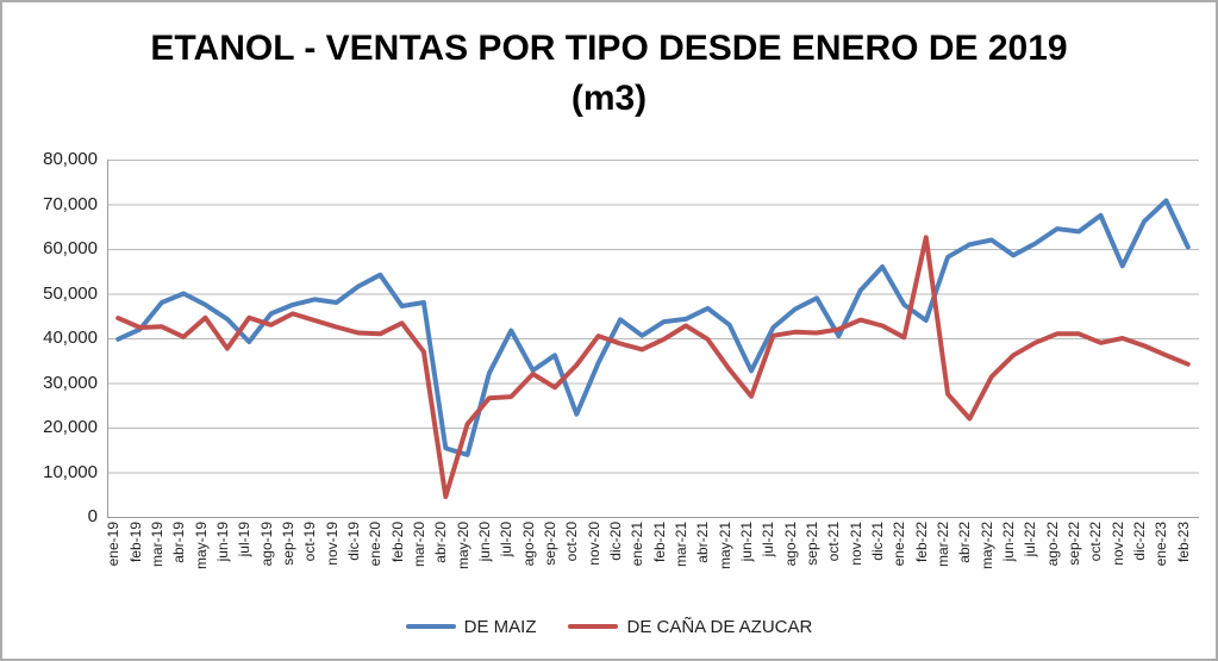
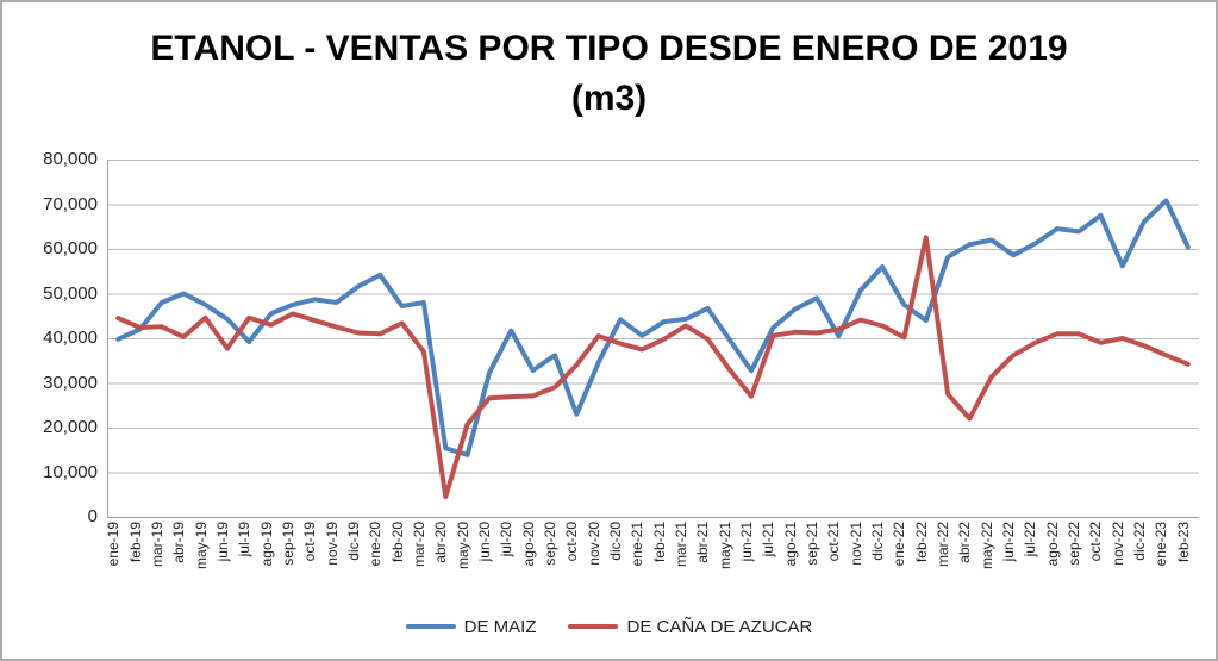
DE CAÑA DE AZUCAR/ago-20: 32000 -> 27000
DE MAIZ/may-21: 43000 -> 40000
